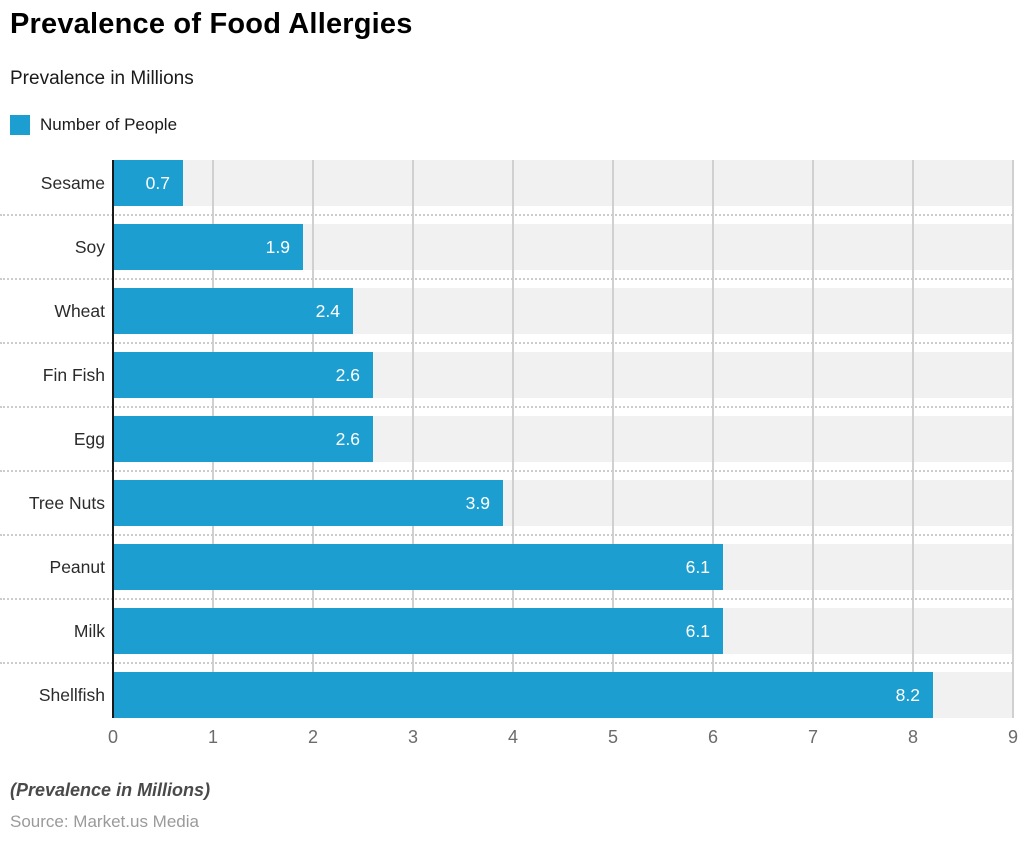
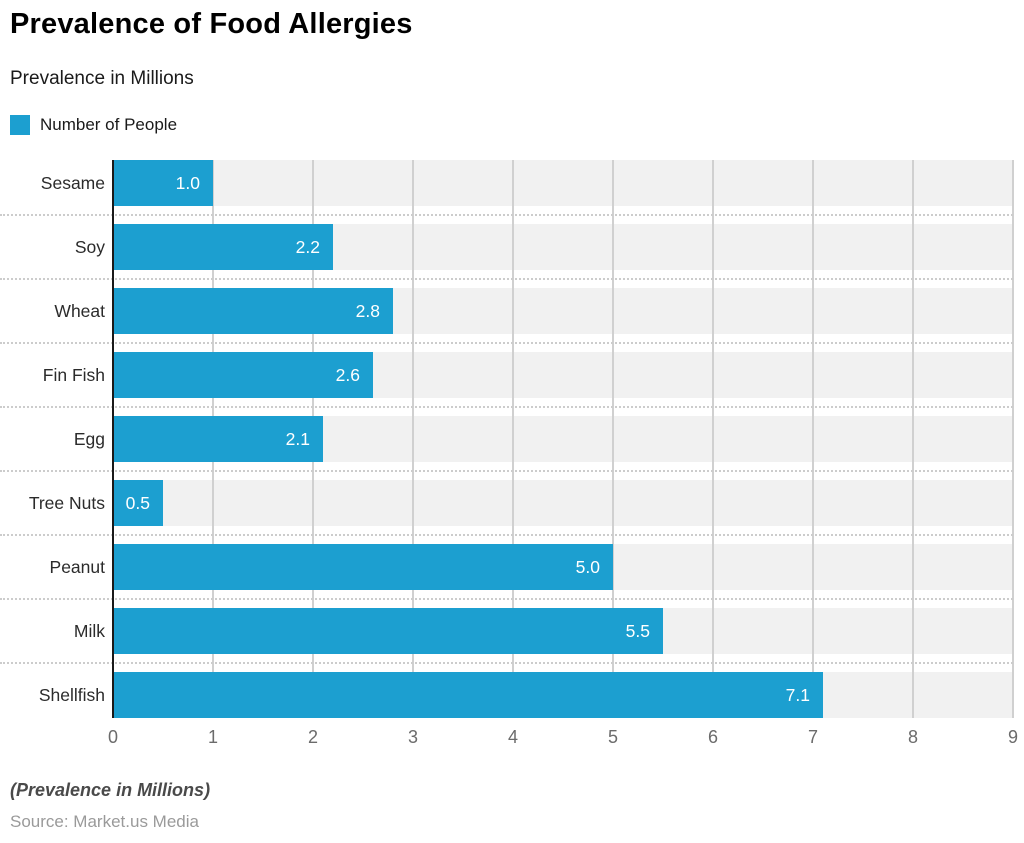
Sesame: 0.7 -> 1.0
Soy: 1.9 -> 2.2
Wheat: 2.4 -> 2.8
Egg: 2.6 -> 2.1
Tree Nuts: 3.9 -> 0.5
Peanut: 6.1 -> 5.0
Milk: 6.1 -> 5.5
Shellfish: 8.2 -> 7.1
